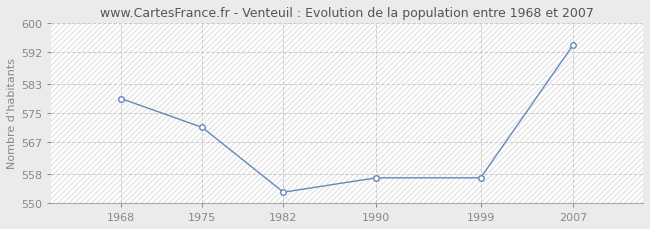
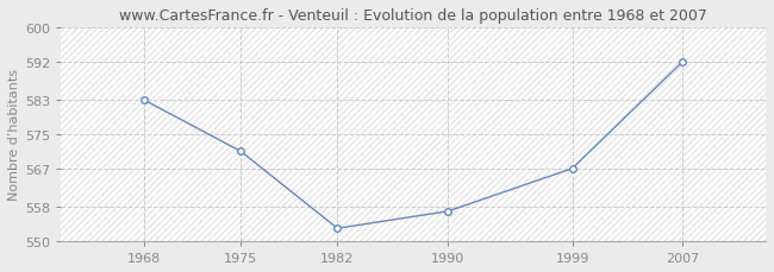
1968: 579 -> 583
1999: 557 -> 567
2007: 594 -> 592
